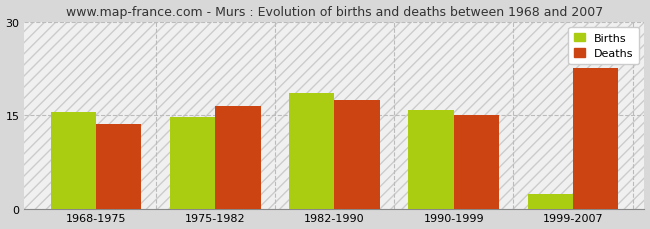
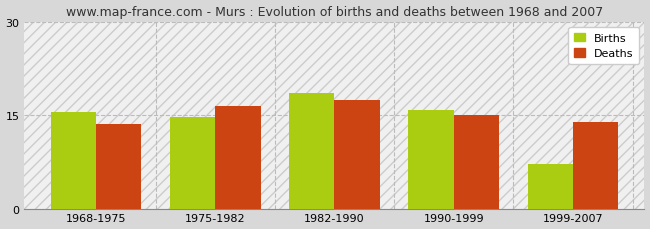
Births/1999-2007: 2.4 -> 7.2
Deaths/1999-2007: 22.6 -> 13.9
